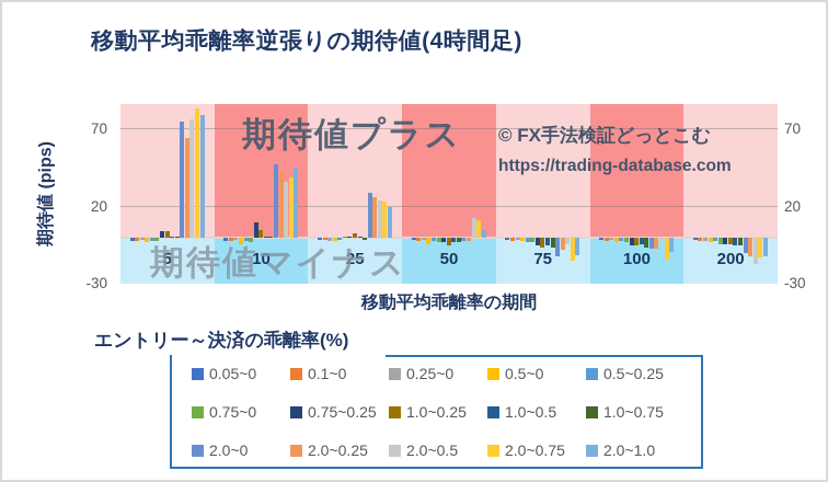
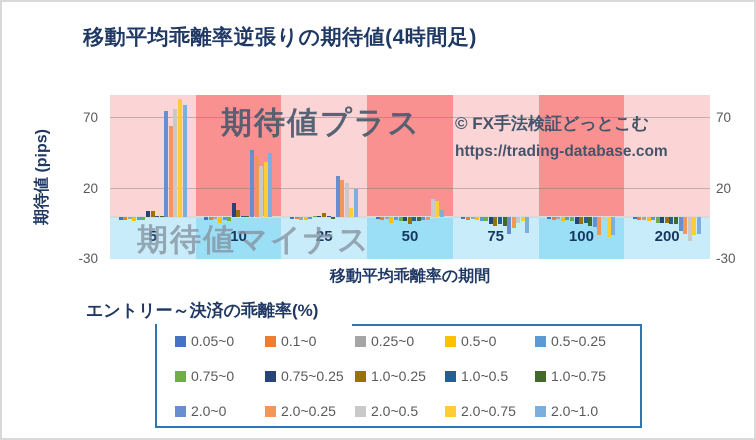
2.0~0.75/25: 23 -> 6
2.0~0.75/75: -15 -> -3
2.0~0.25/100: -7 -> -13
2.0~1.0/100: -9 -> -13
